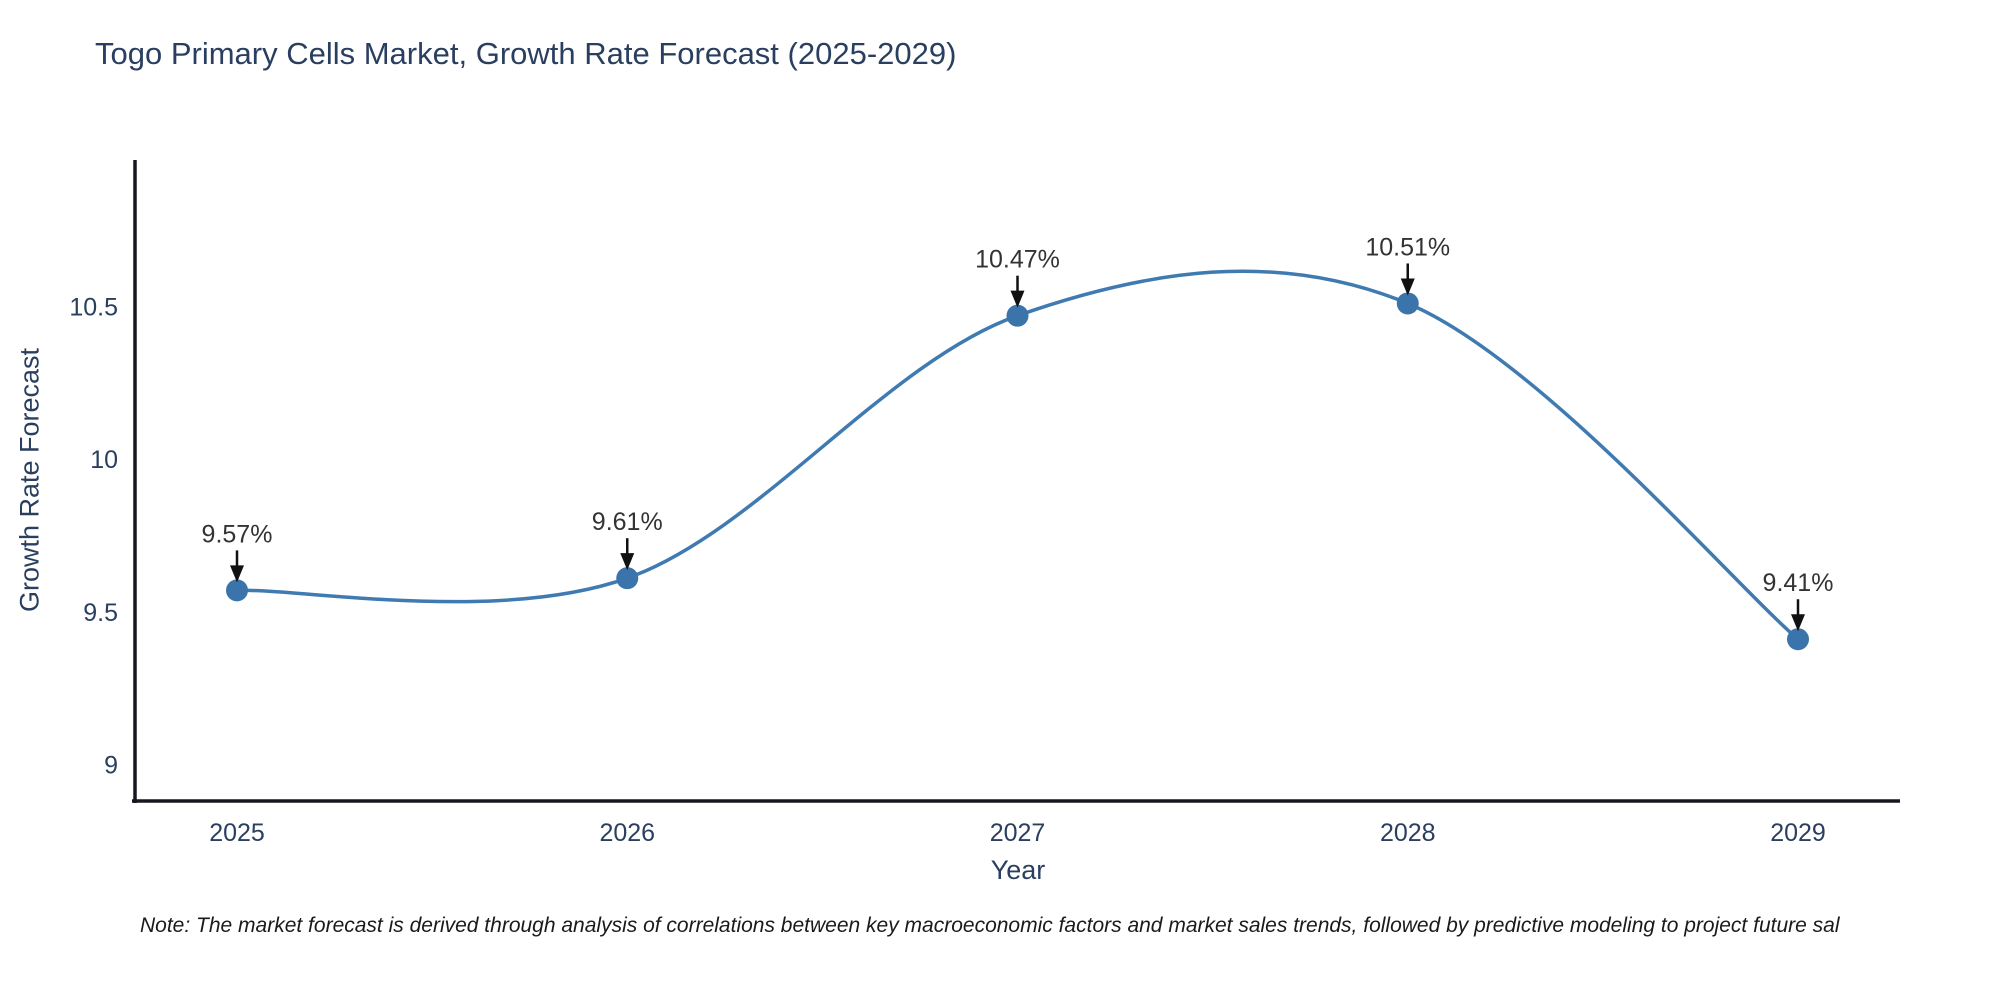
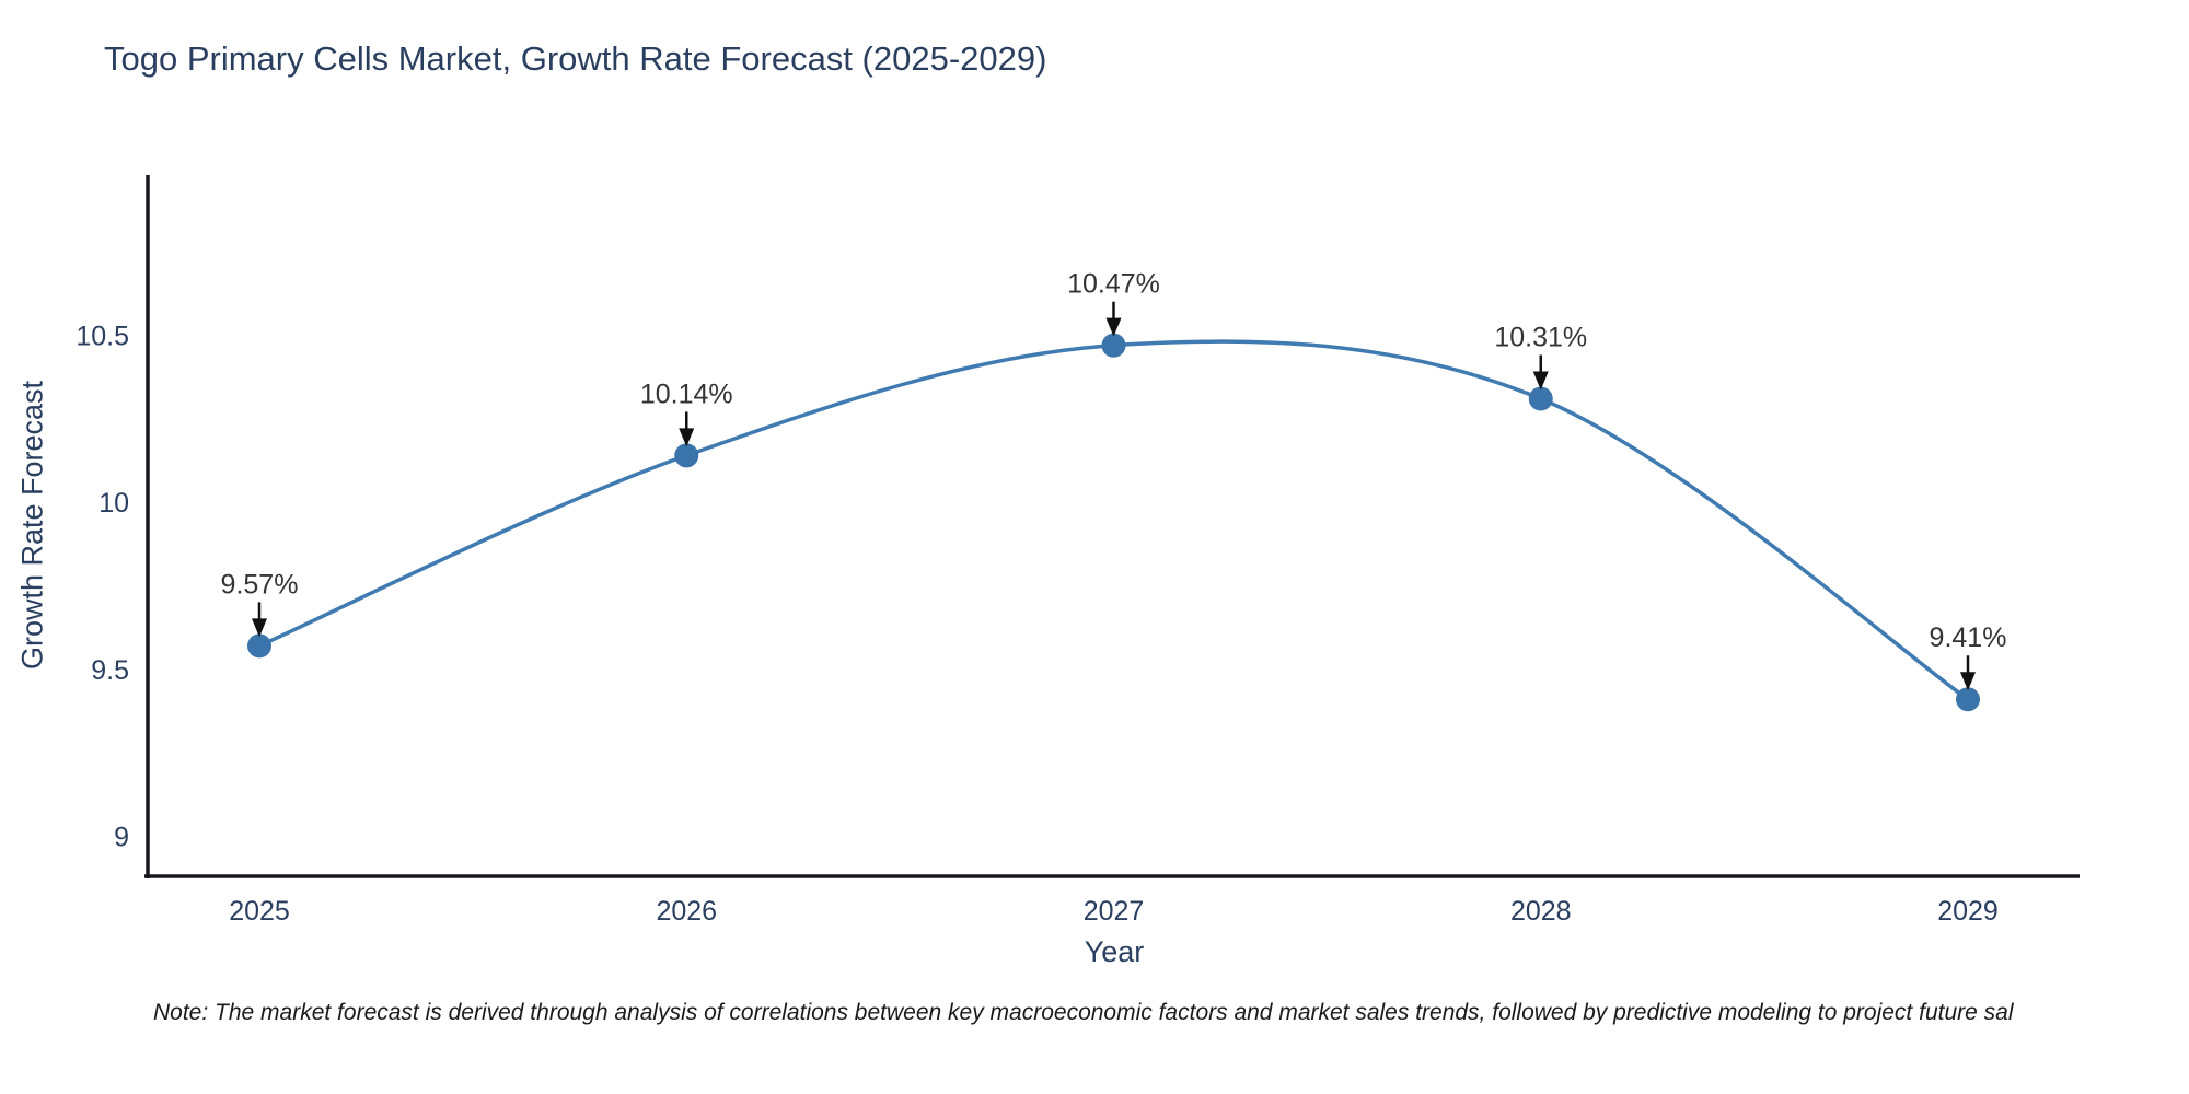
2026: 9.61% -> 10.14%
2028: 10.51% -> 10.31%
